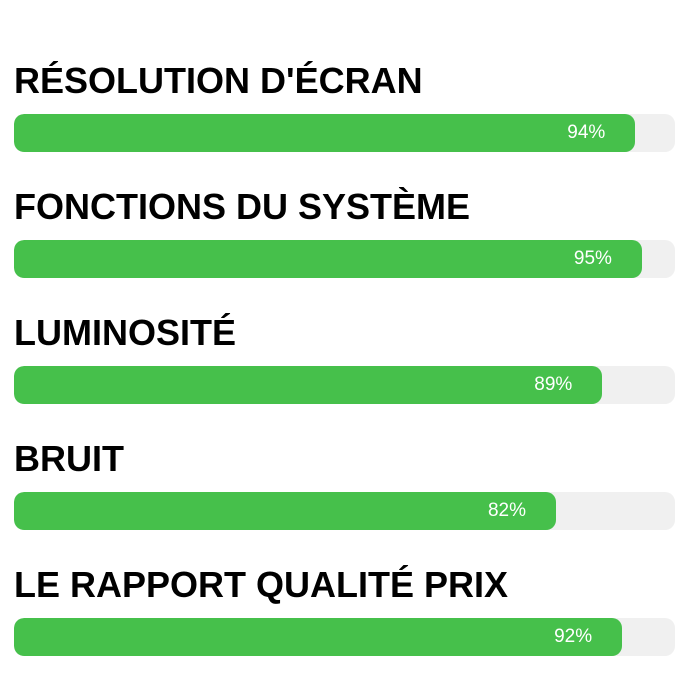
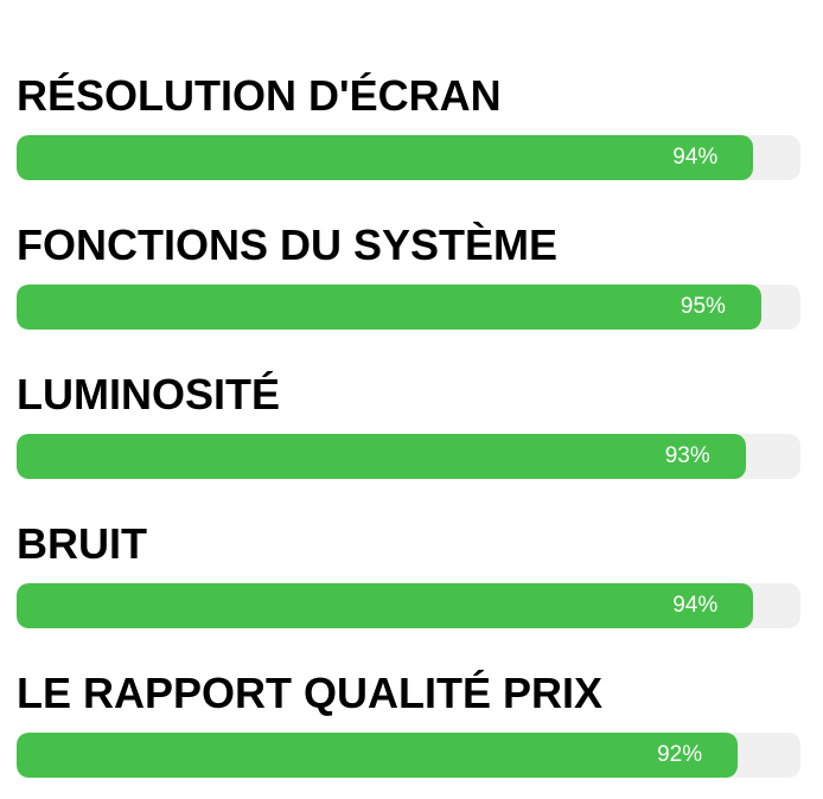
LUMINOSITÉ: 89% -> 93%
BRUIT: 82% -> 94%
